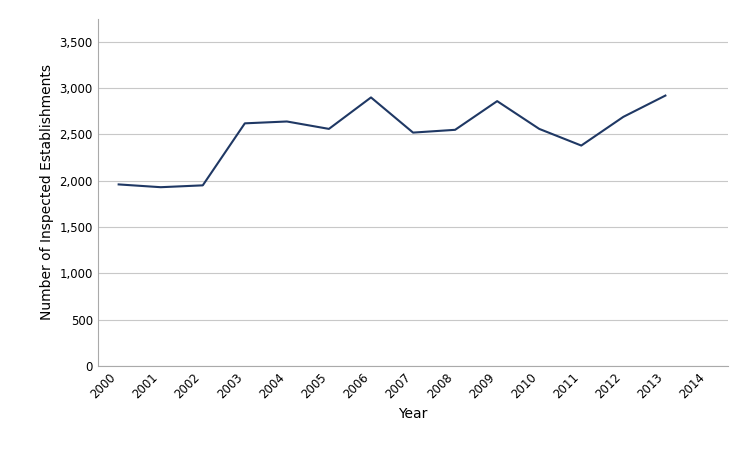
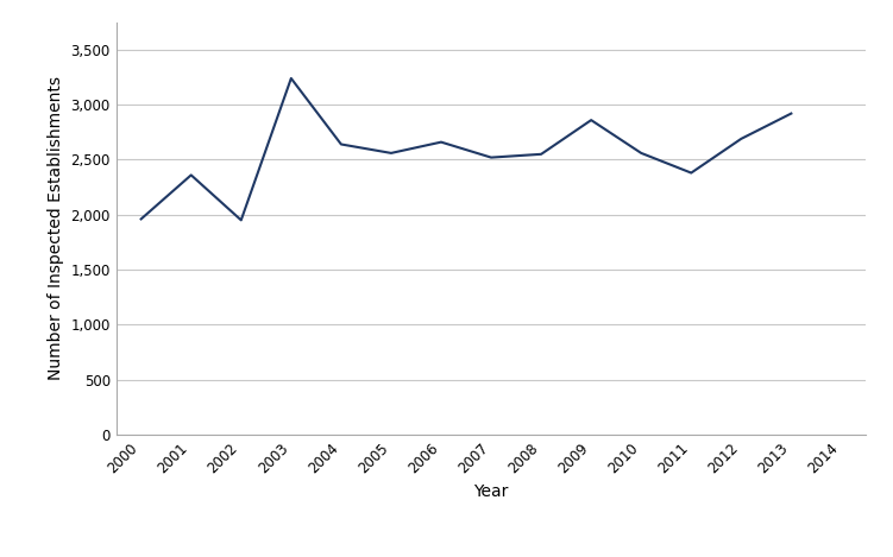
2001: 1,930 -> 2,360
2003: 2,620 -> 3,240
2006: 2,900 -> 2,660
